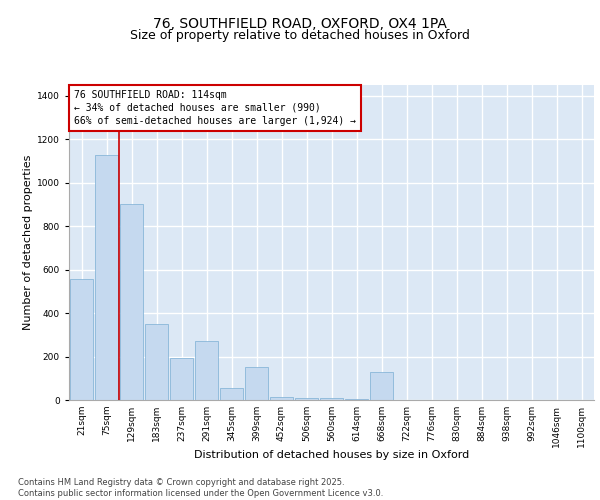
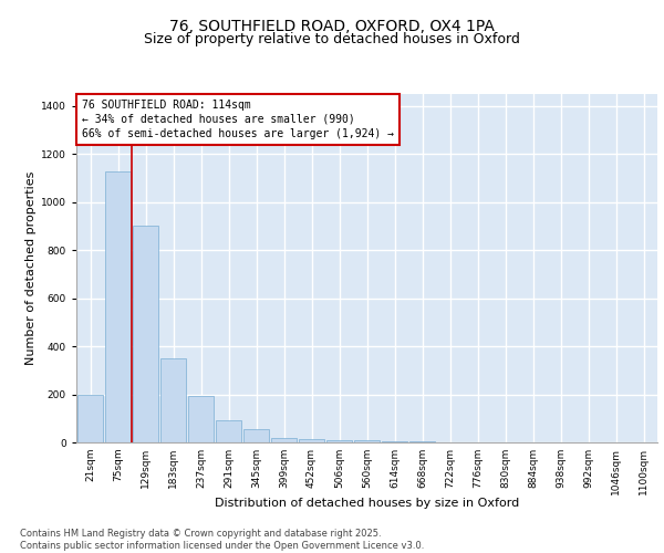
21sqm: 555 -> 200
291sqm: 270 -> 90
399sqm: 150 -> 20
668sqm: 130 -> 5
